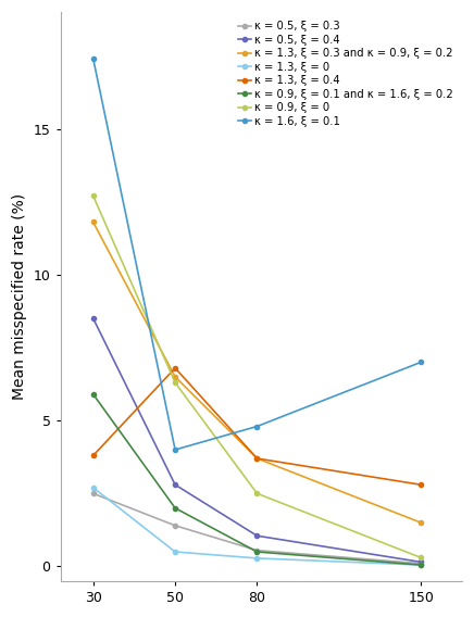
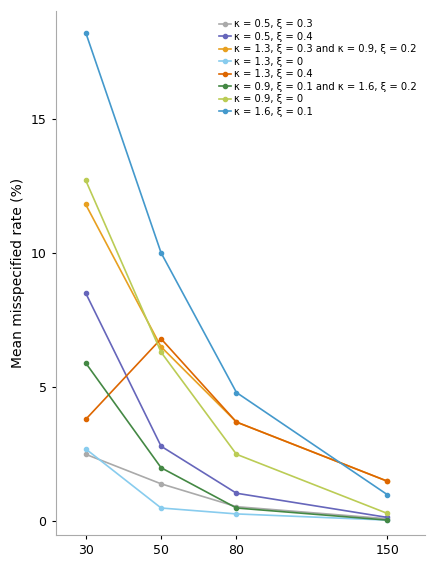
κ = 1.6, ξ = 0.1/30: 17.4 -> 18.2
κ = 1.6, ξ = 0.1/50: 4.0 -> 10.0
κ = 1.3, ξ = 0.4/150: 2.8 -> 1.5
κ = 1.6, ξ = 0.1/150: 7.0 -> 1.0
